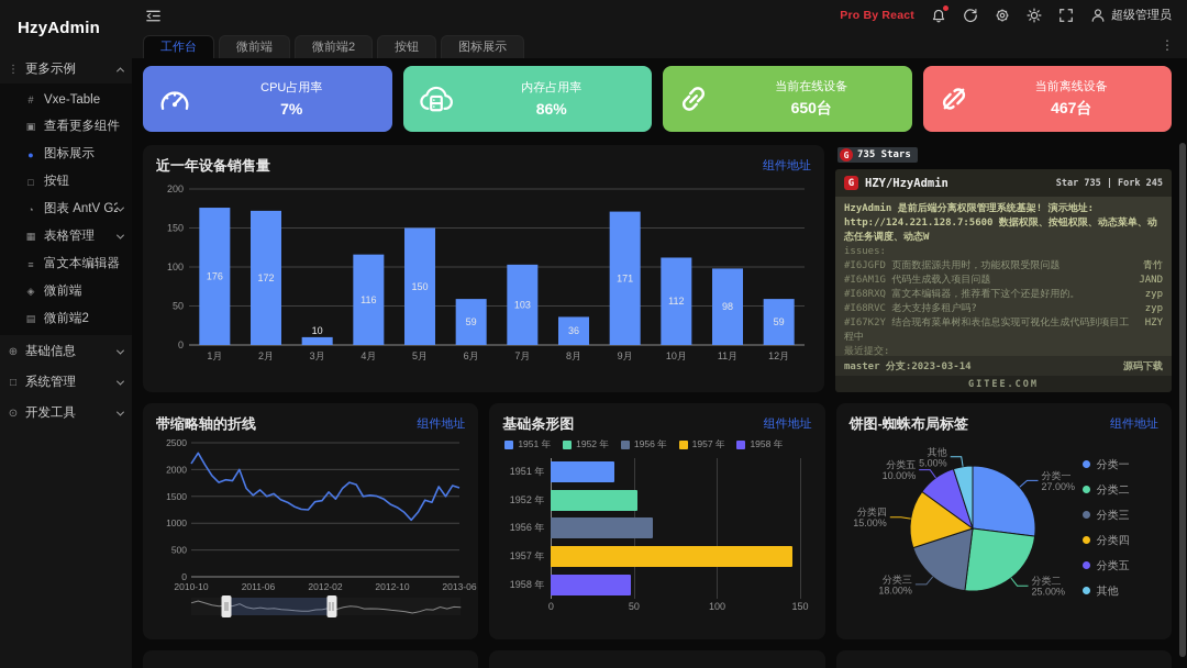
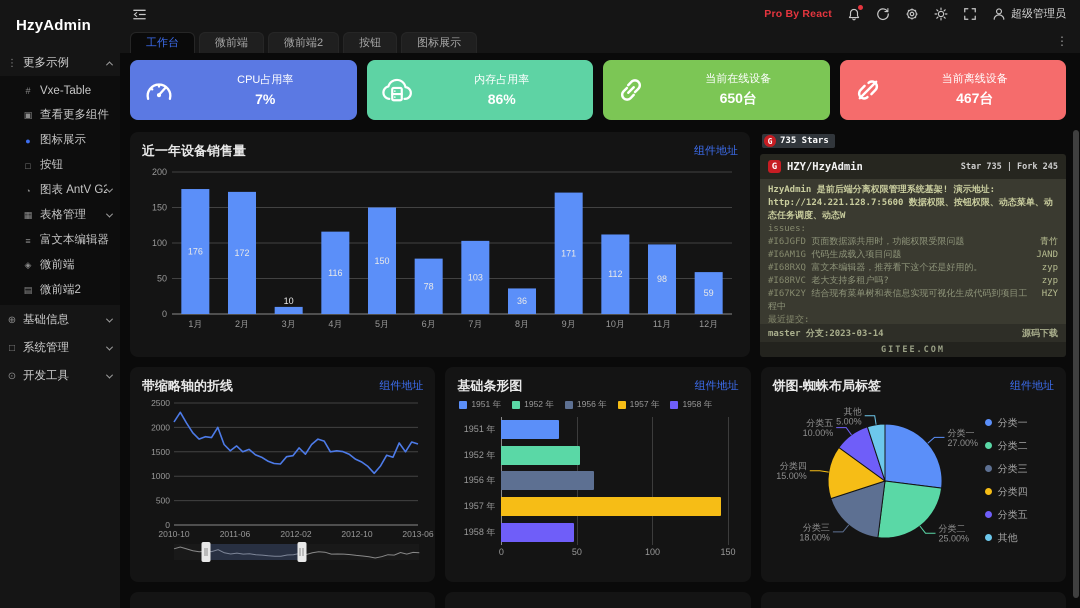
近一年设备销售量/6月: 59 -> 78
